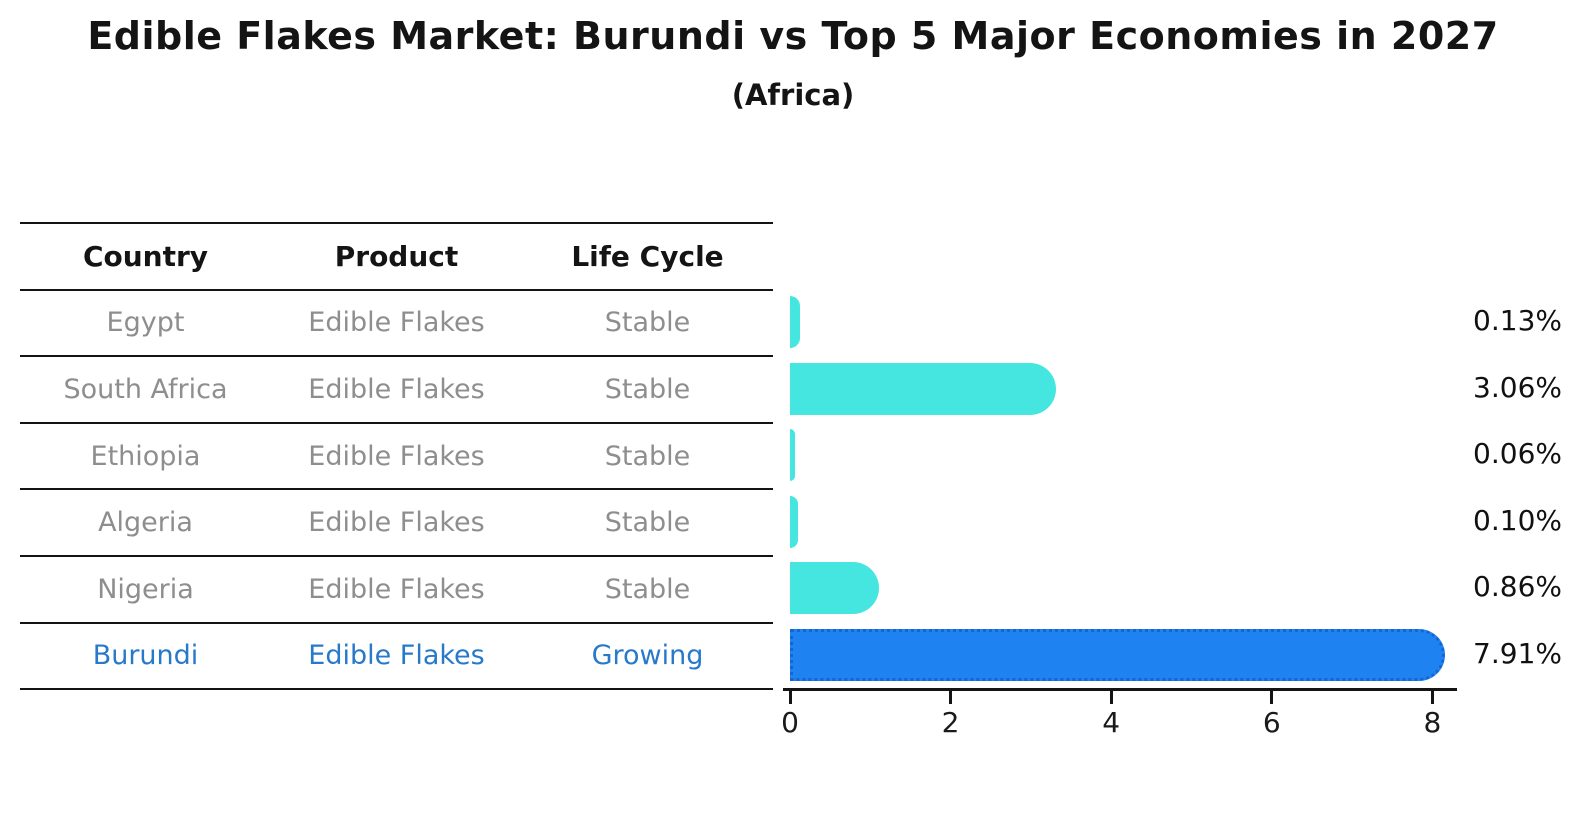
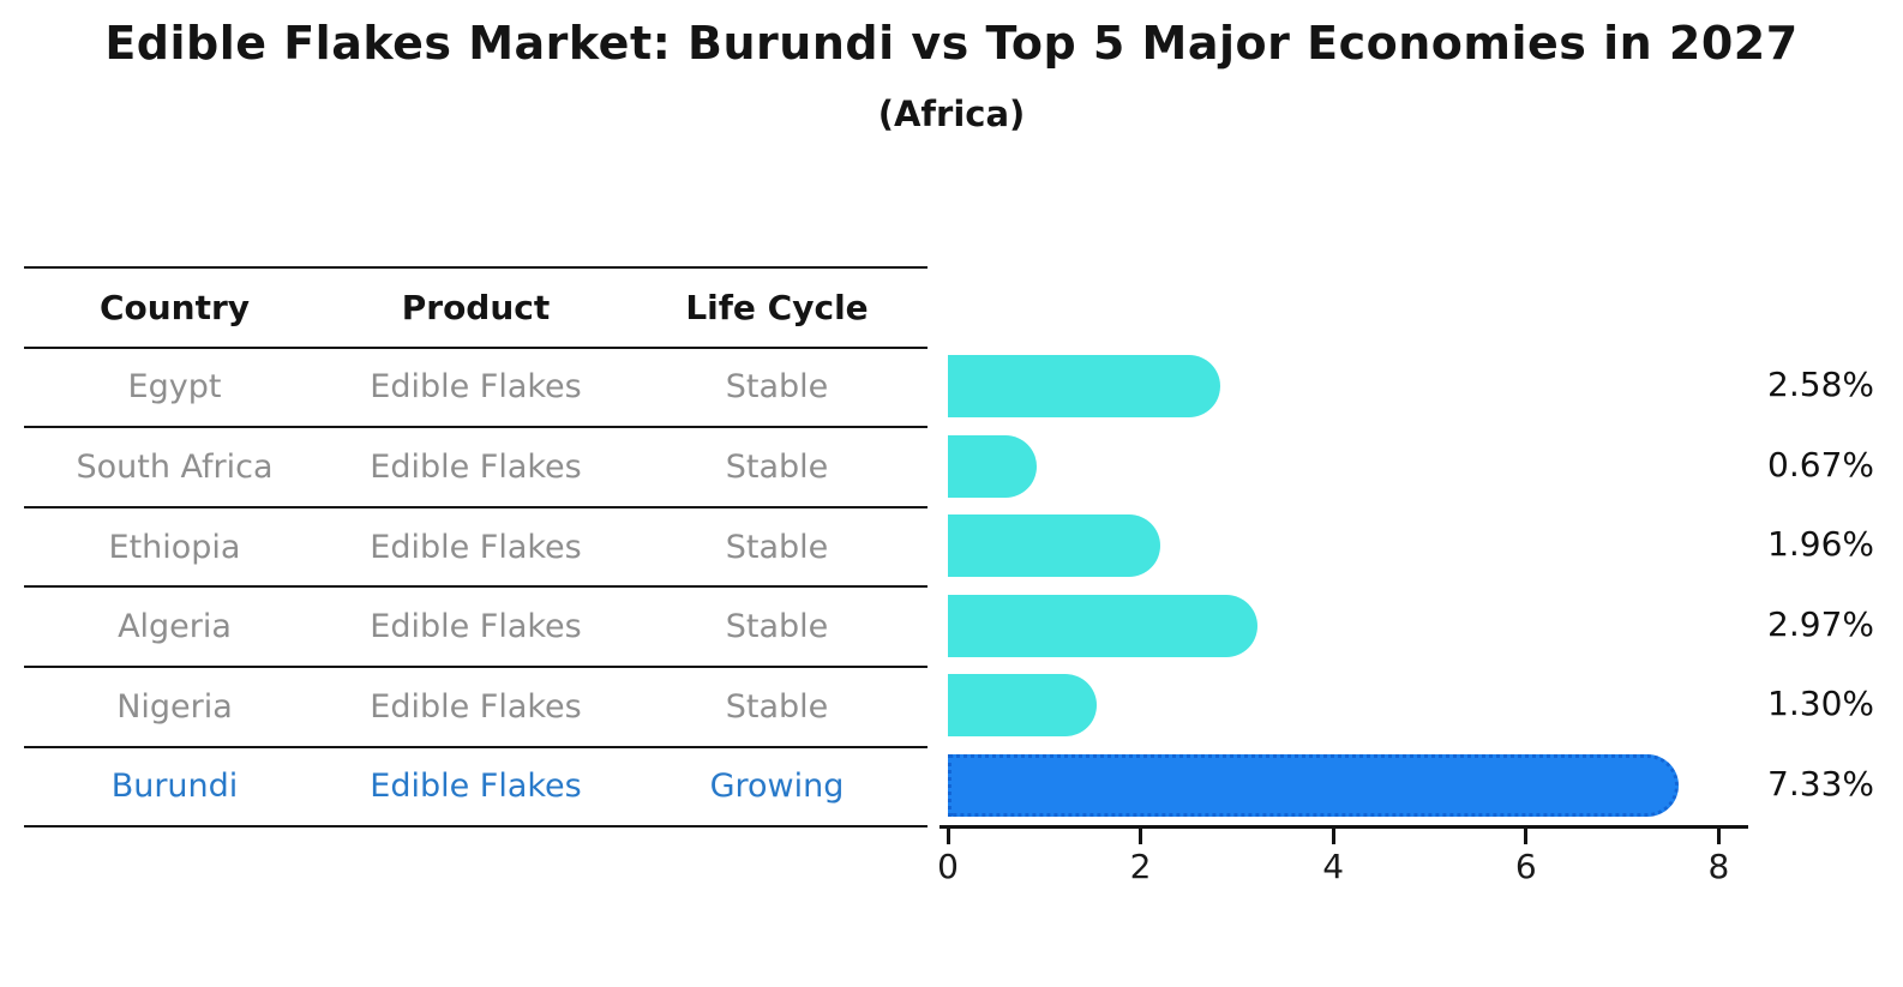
Egypt: 0.13% -> 2.58%
South Africa: 3.06% -> 0.67%
Ethiopia: 0.06% -> 1.96%
Algeria: 0.10% -> 2.97%
Nigeria: 0.86% -> 1.30%
Burundi: 7.91% -> 7.33%
